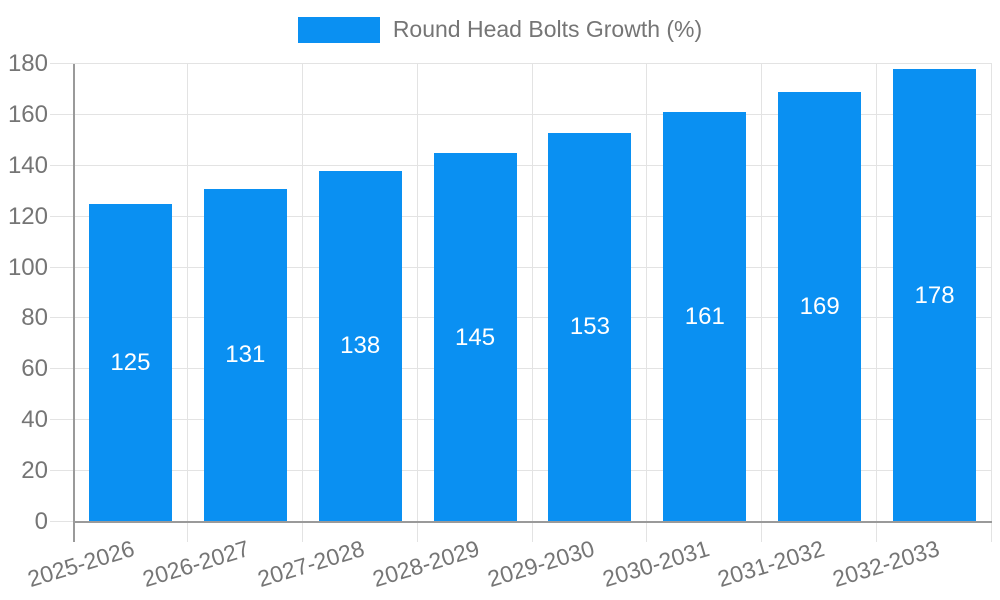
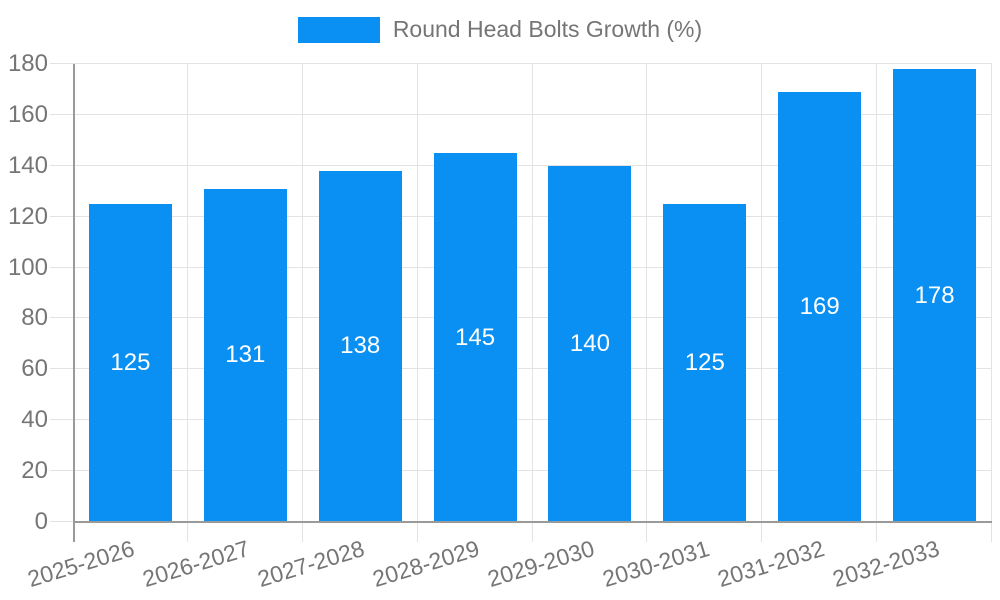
2029-2030: 153 -> 140
2030-2031: 161 -> 125
